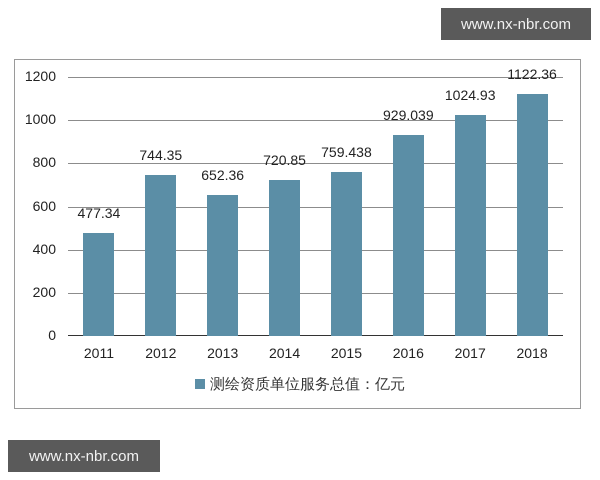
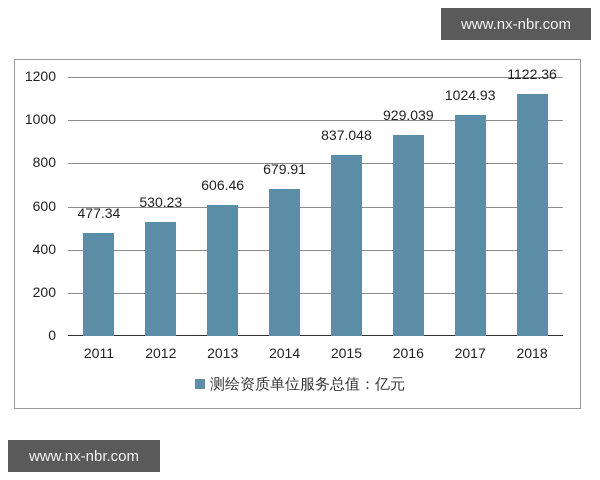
2012: 744.35 -> 530.23
2013: 652.36 -> 606.46
2014: 720.85 -> 679.91
2015: 759.438 -> 837.048
